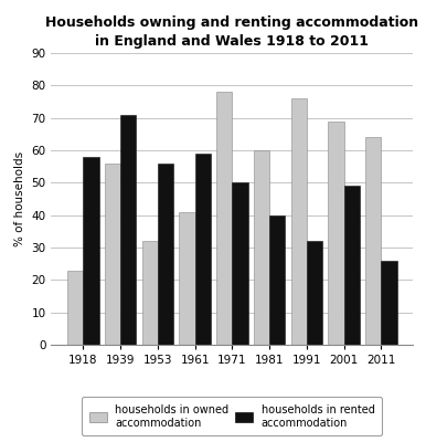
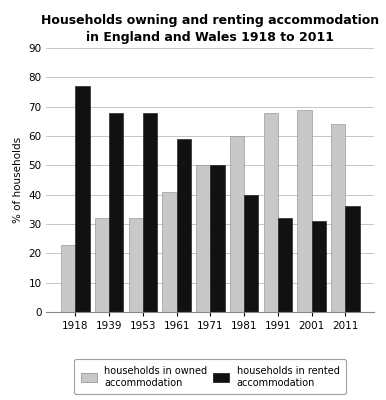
households in rented accommodation/1918: 58 -> 77
households in owned accommodation/1939: 56 -> 32
households in rented accommodation/1939: 71 -> 68
households in rented accommodation/1953: 56 -> 68
households in owned accommodation/1971: 78 -> 50
households in owned accommodation/1991: 76 -> 68
households in rented accommodation/2001: 49 -> 31
households in rented accommodation/2011: 26 -> 36
